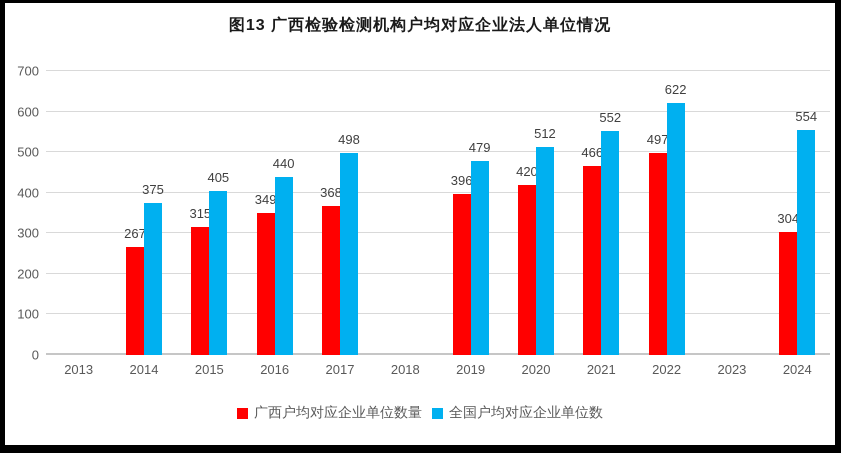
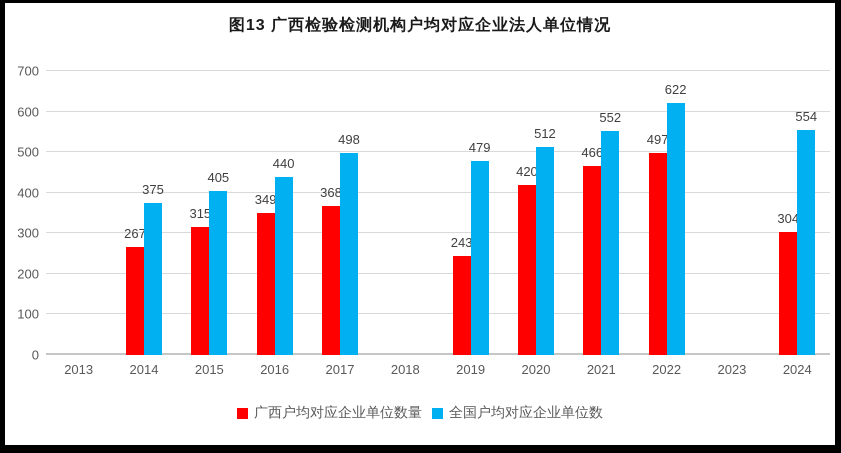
广西户均对应企业单位数量/2019: 396 -> 243
